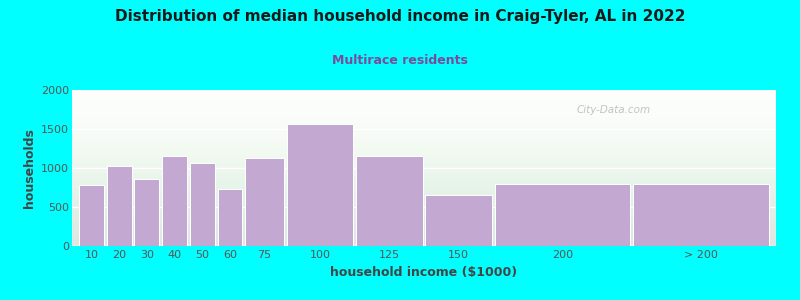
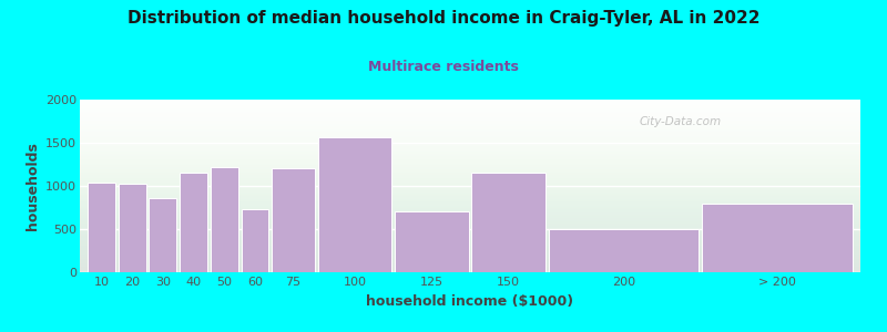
10: 780 -> 1040
50: 1060 -> 1220
75: 1130 -> 1200
125: 1160 -> 700
150: 660 -> 1160
200: 790 -> 500
